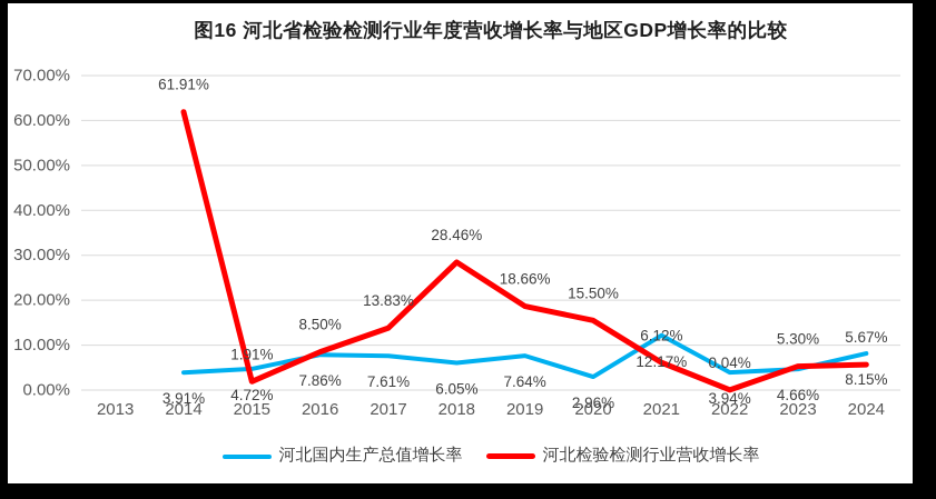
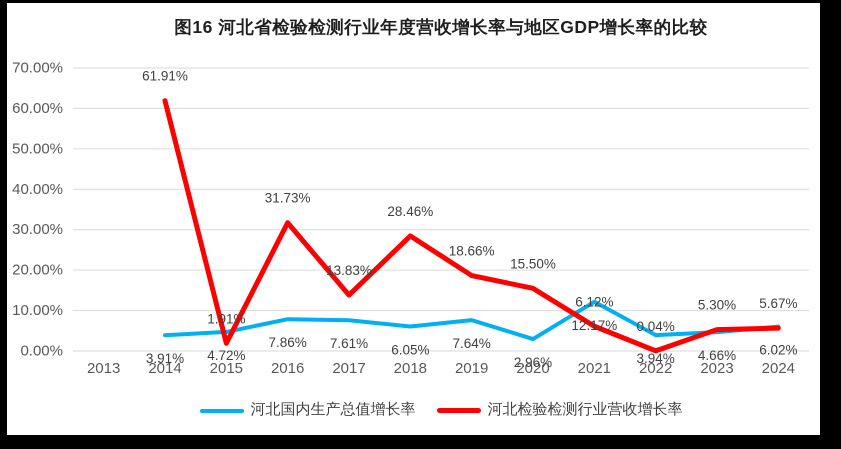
河北检验检测行业营收增长率/2016: 8.50% -> 31.73%
河北国内生产总值增长率/2024: 8.15% -> 6.02%
